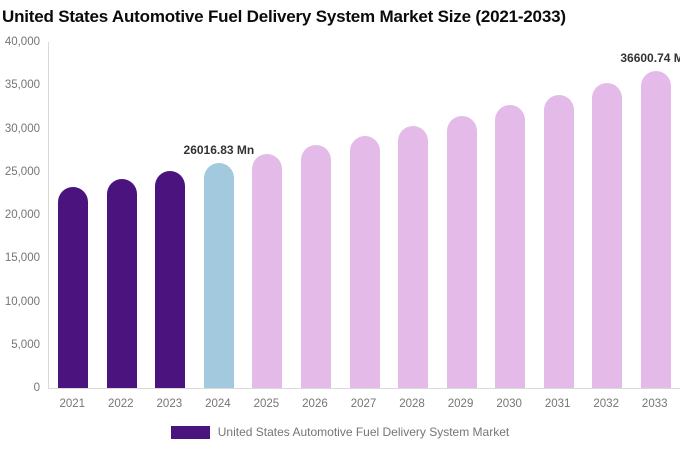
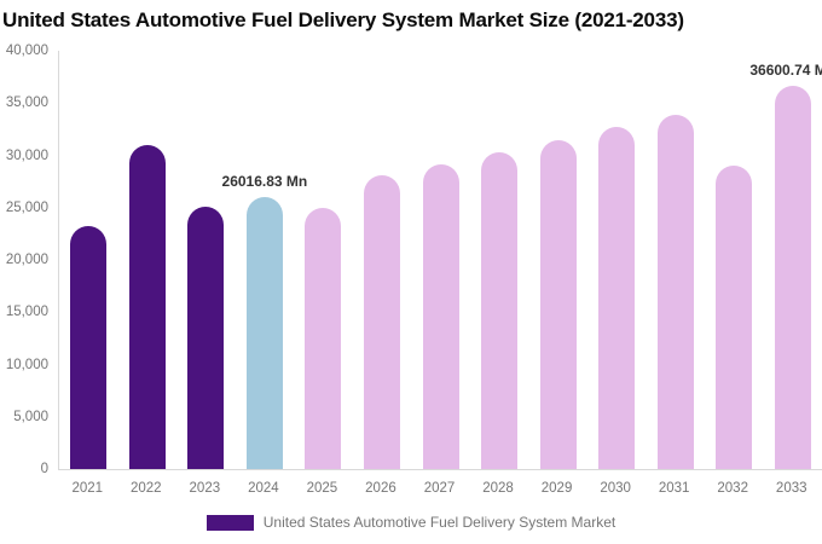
2022: 24000 -> 31000
2025: 27000 -> 25000
2032: 35000 -> 29000
